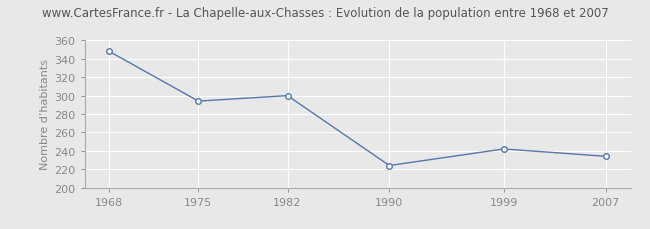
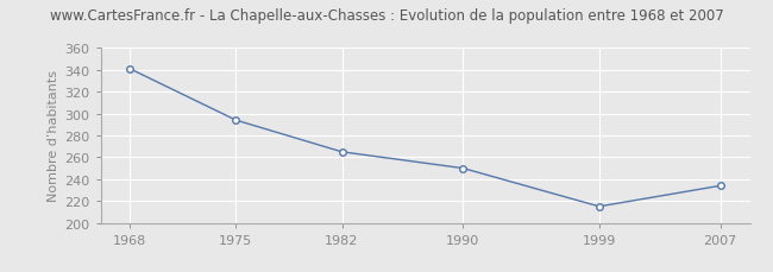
1968: 348 -> 341
1982: 300 -> 265
1990: 224 -> 250
1999: 242 -> 215
